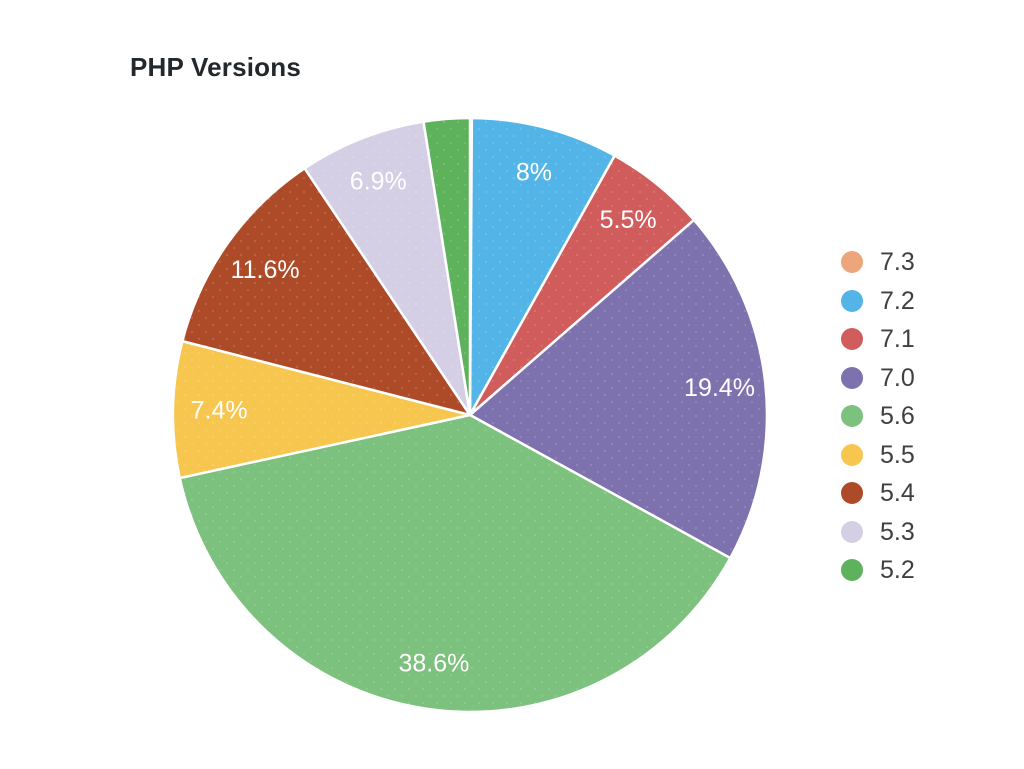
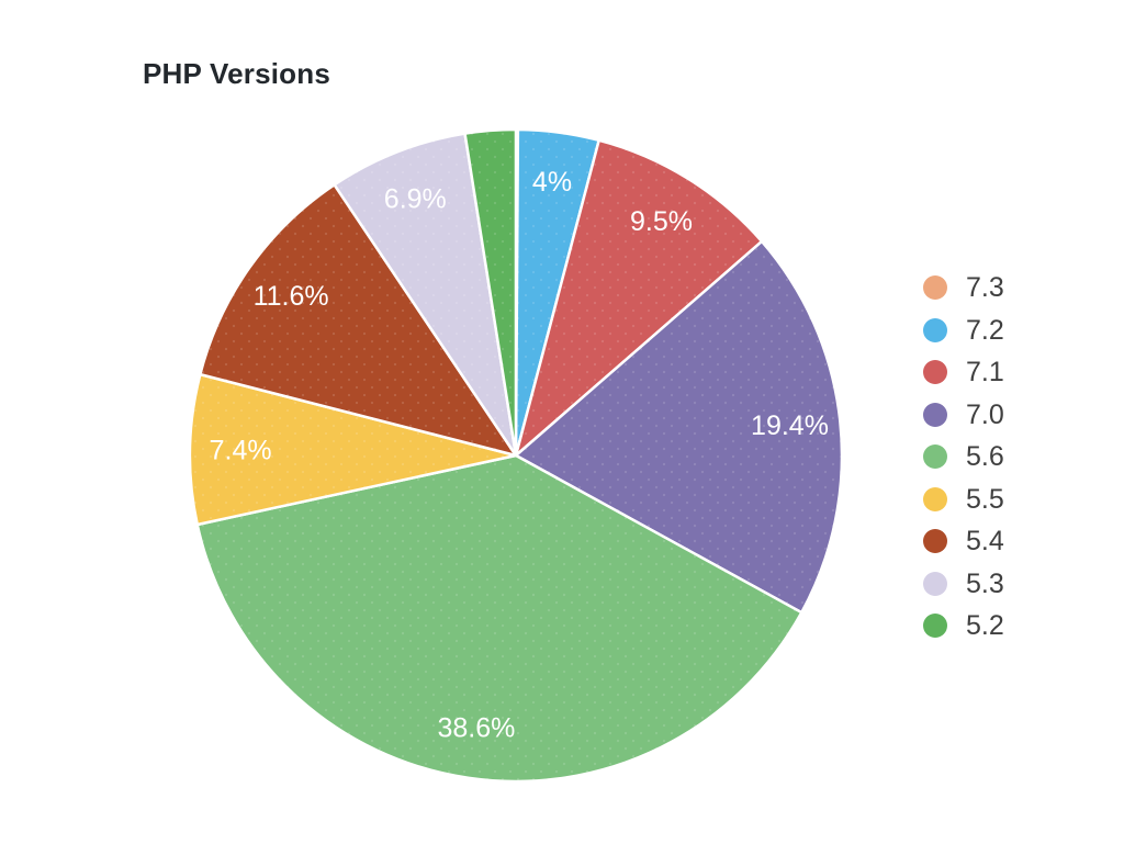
7.2: 8% -> 4%
7.1: 5.5% -> 9.5%
